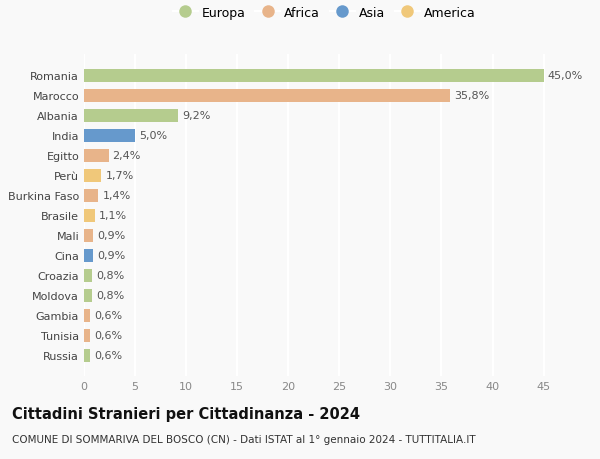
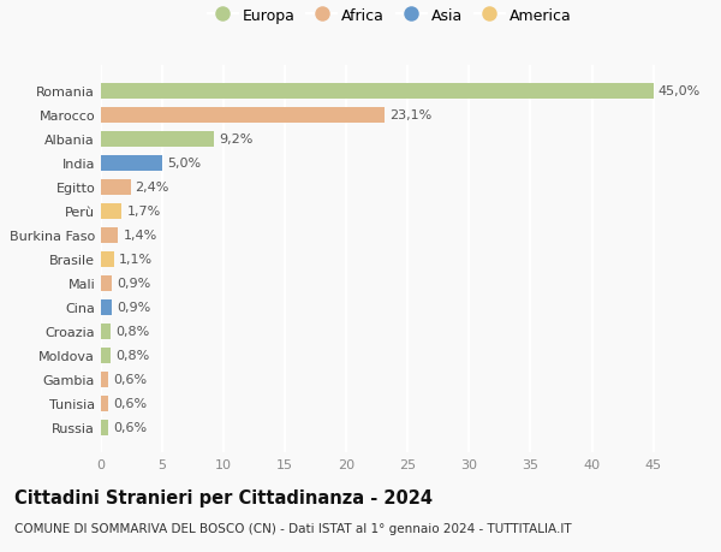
Marocco: 35,8% -> 23,1%
